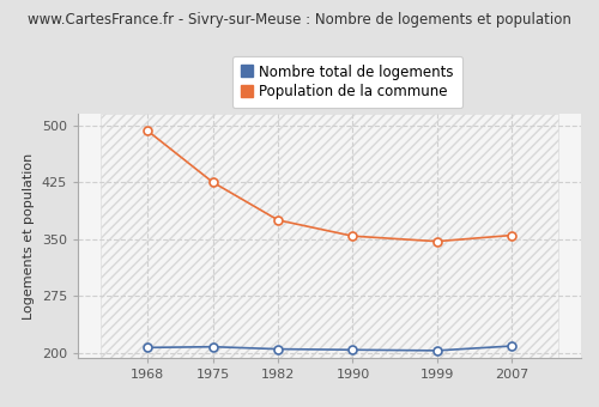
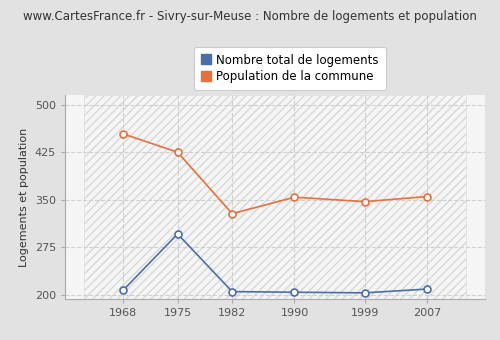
Population de la commune/1968: 493 -> 454
Nombre total de logements/1975: 208 -> 296
Population de la commune/1982: 375 -> 328
